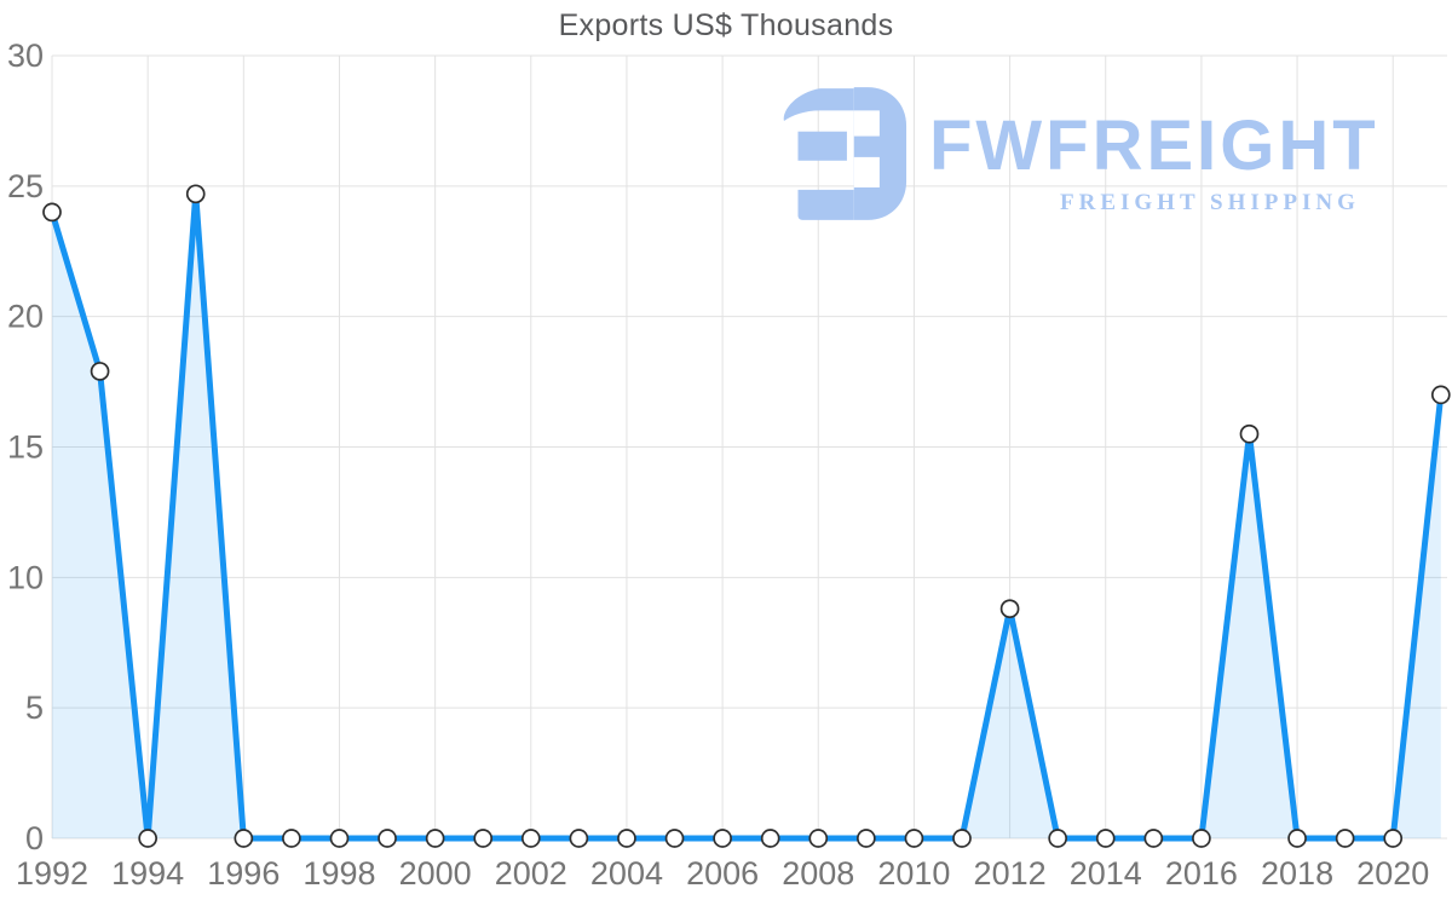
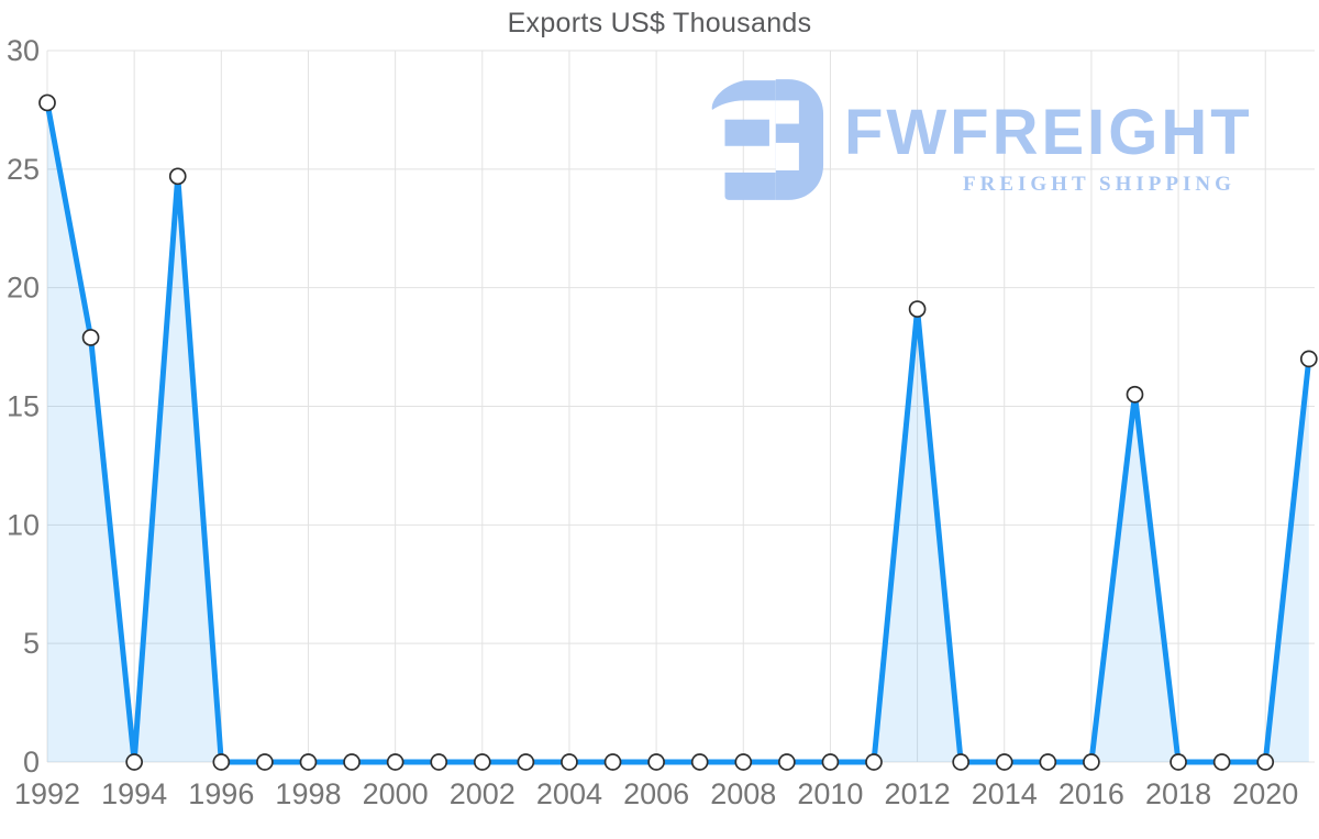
1992: 24.0 -> 27.8
2012: 8.8 -> 19.1
